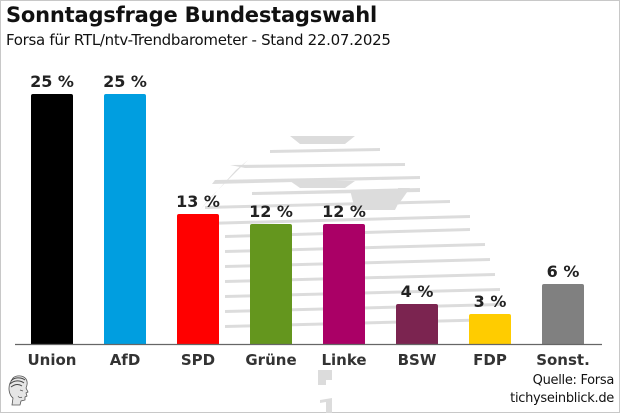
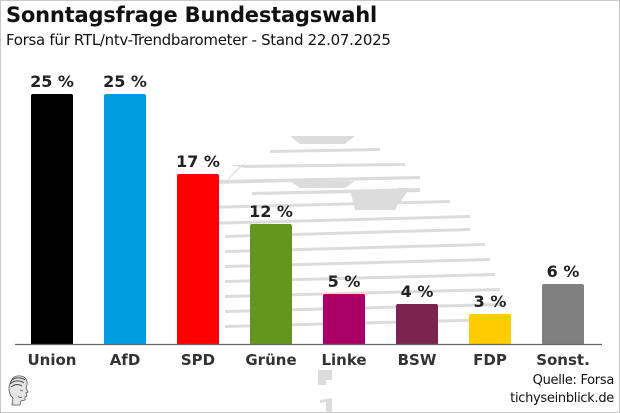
SPD: 13 -> 17
Linke: 12 -> 5
